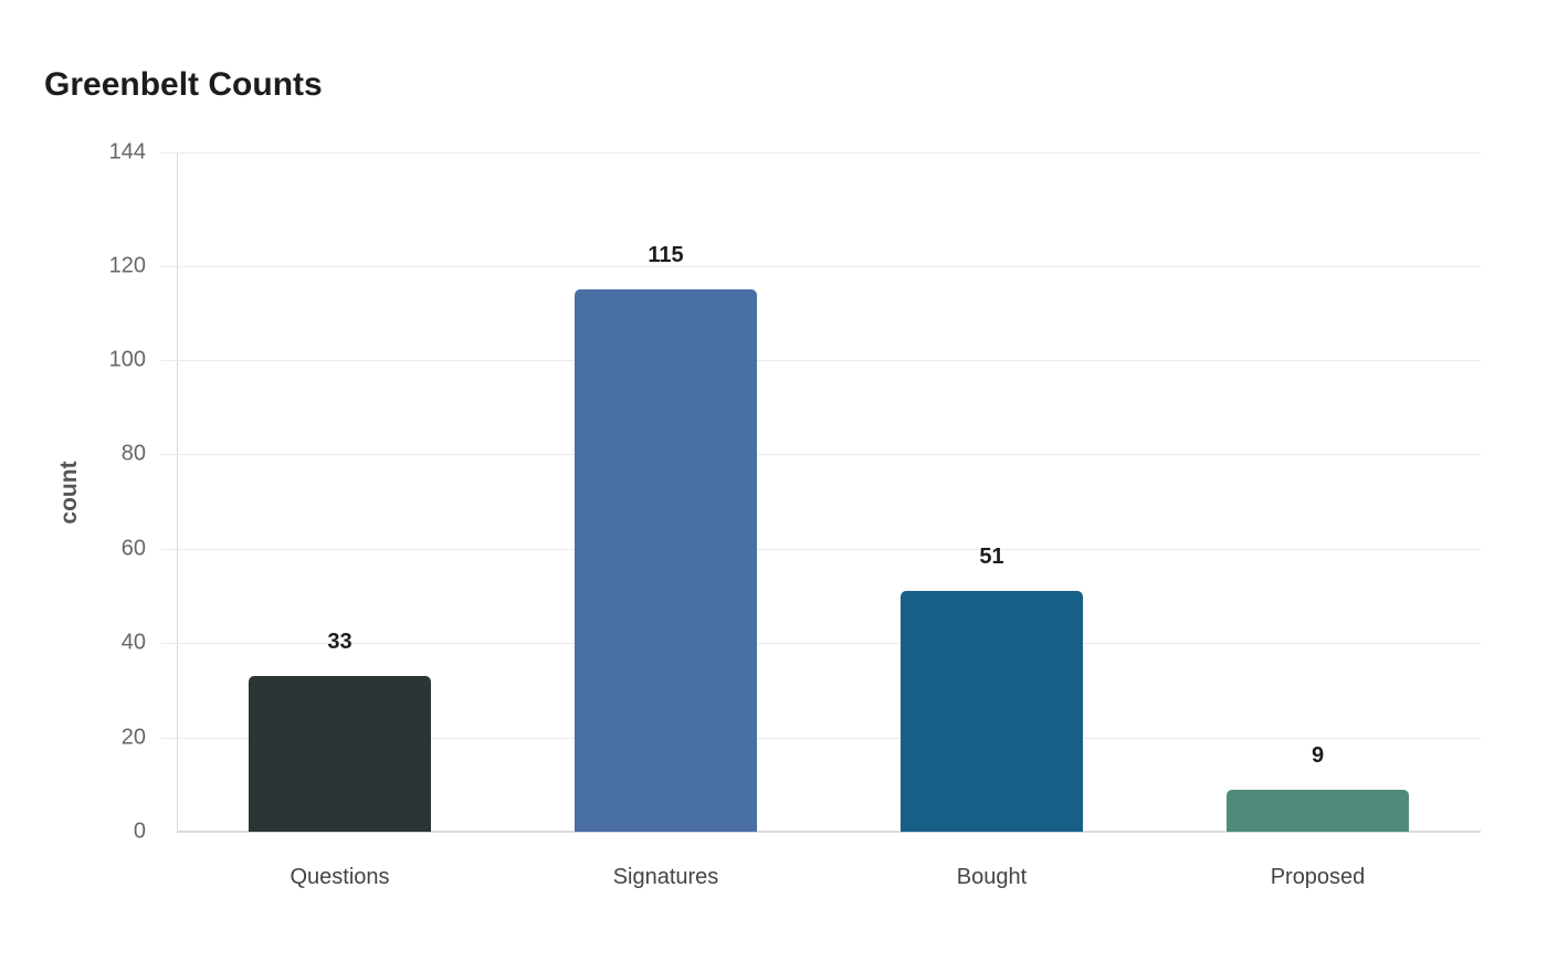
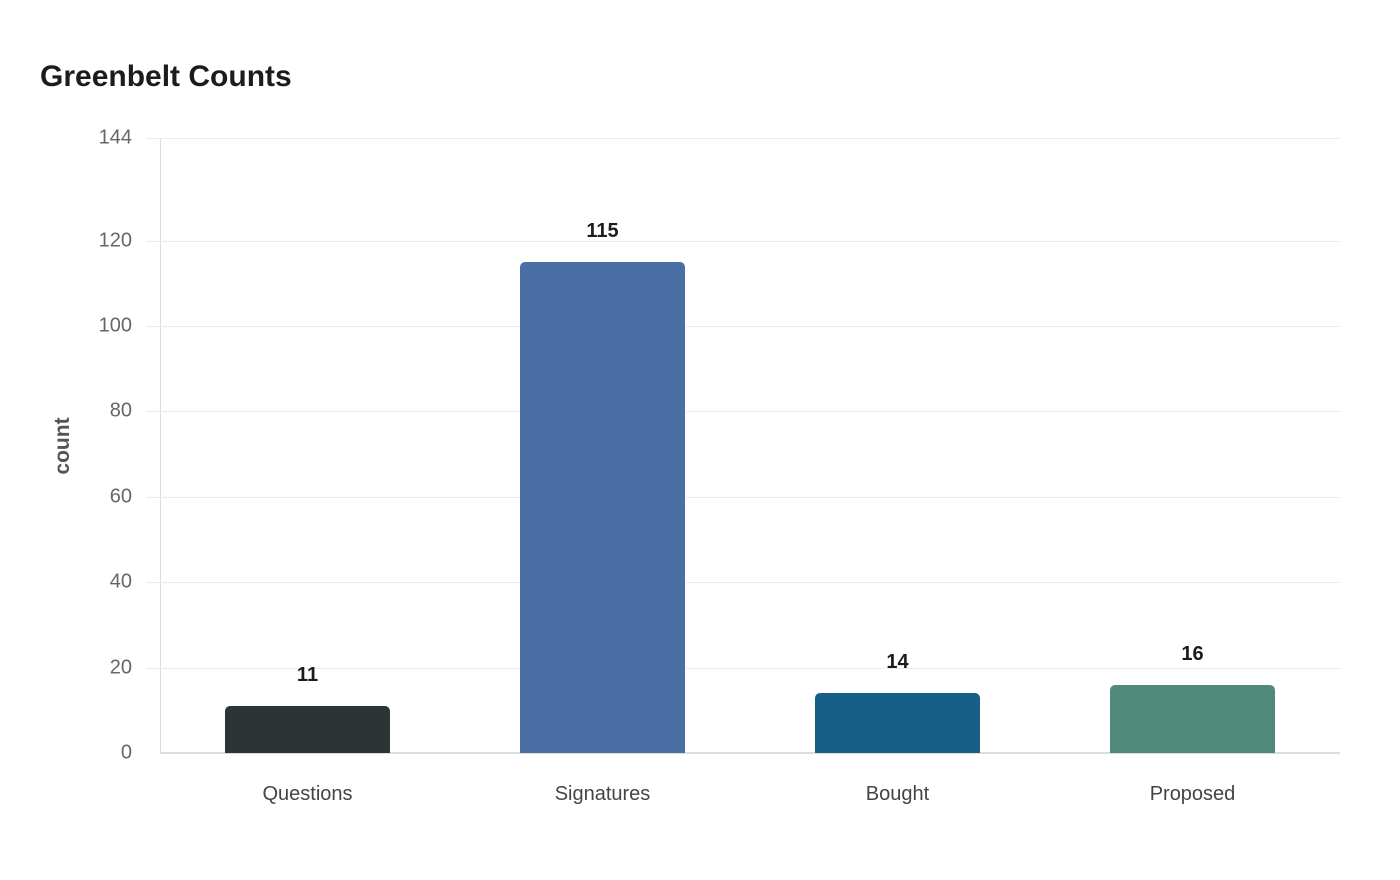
Questions: 33 -> 11
Bought: 51 -> 14
Proposed: 9 -> 16
